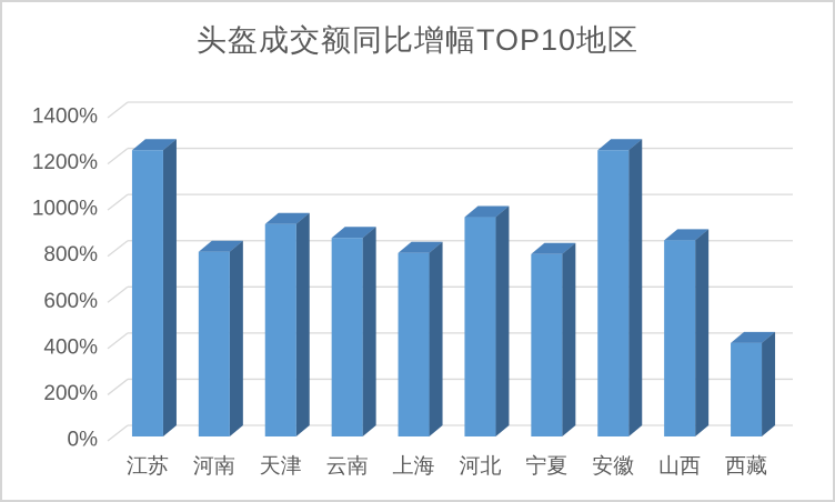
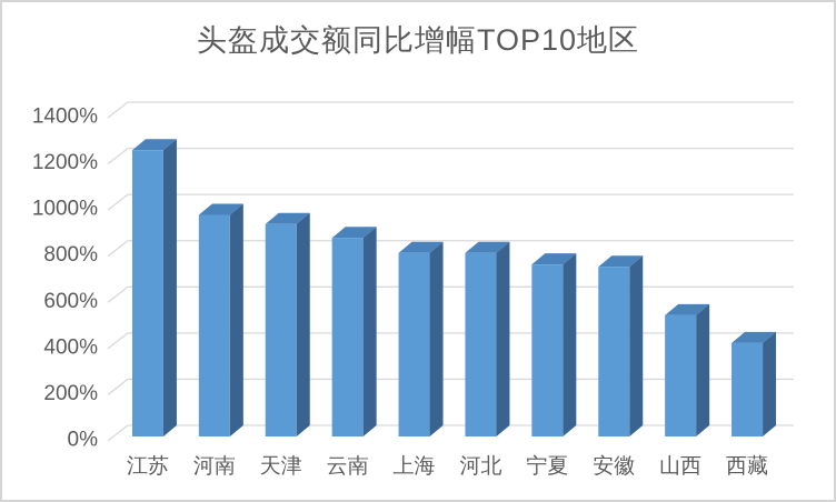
河南: 800% -> 960%
河北: 950% -> 800%
宁夏: 790% -> 740%
安徽: 1240% -> 740%
山西: 850% -> 520%
